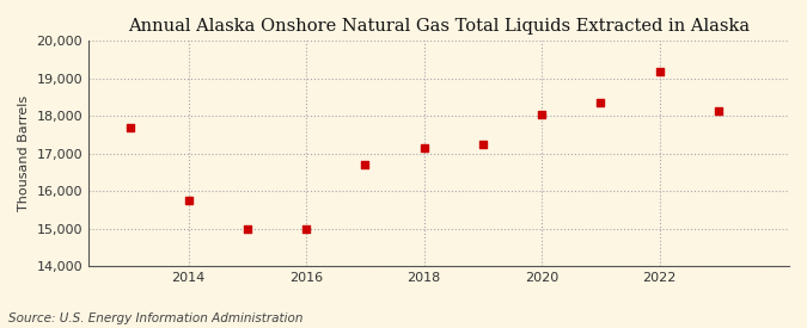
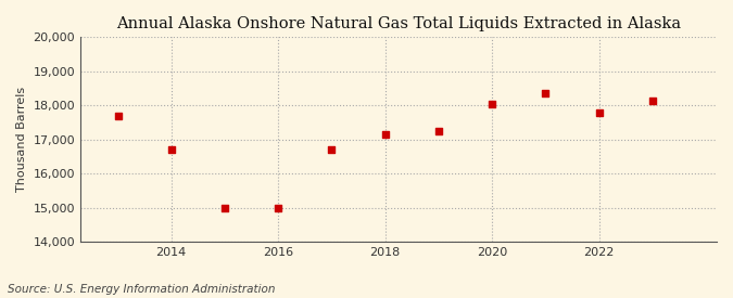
2014: 15,750 -> 16,700
2022: 19,200 -> 17,800
